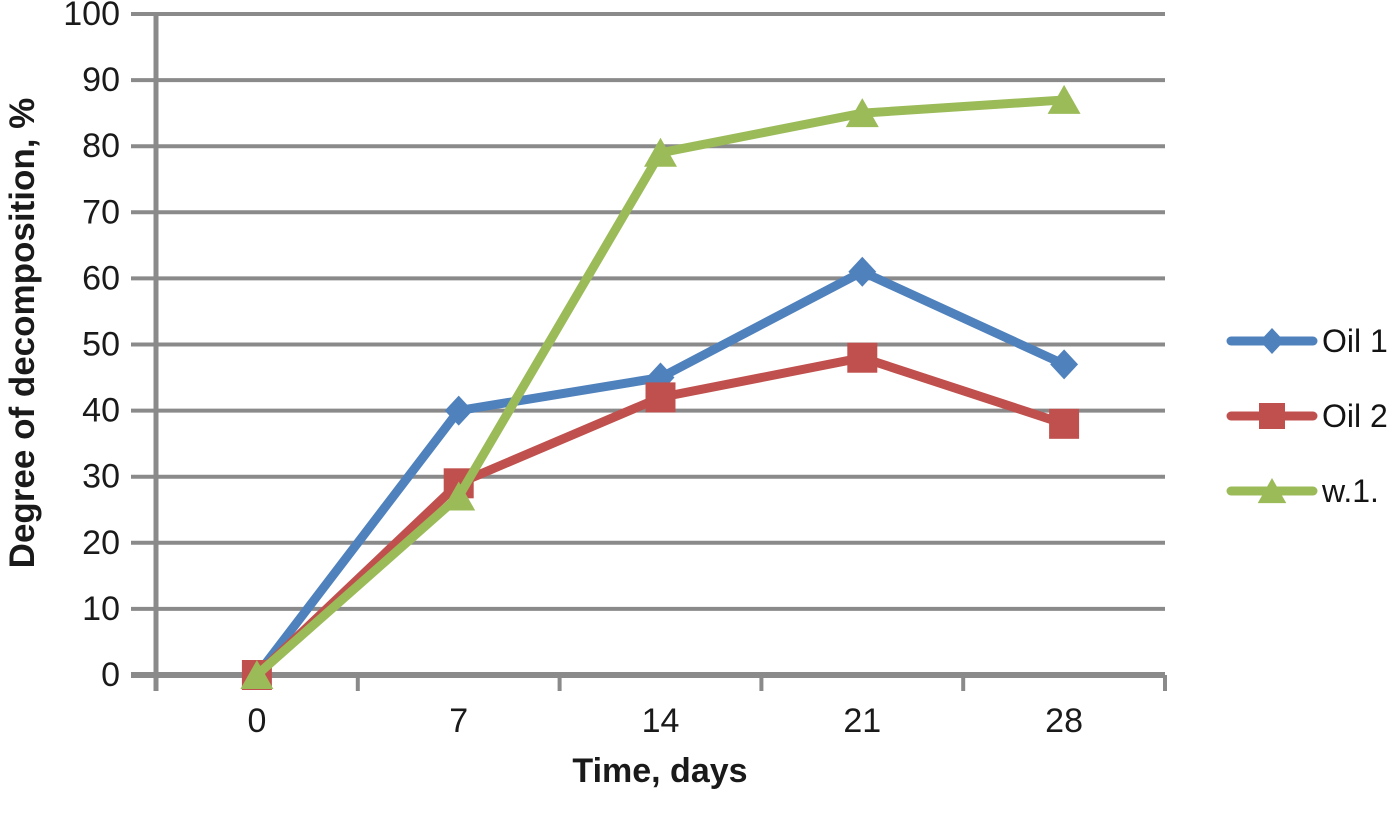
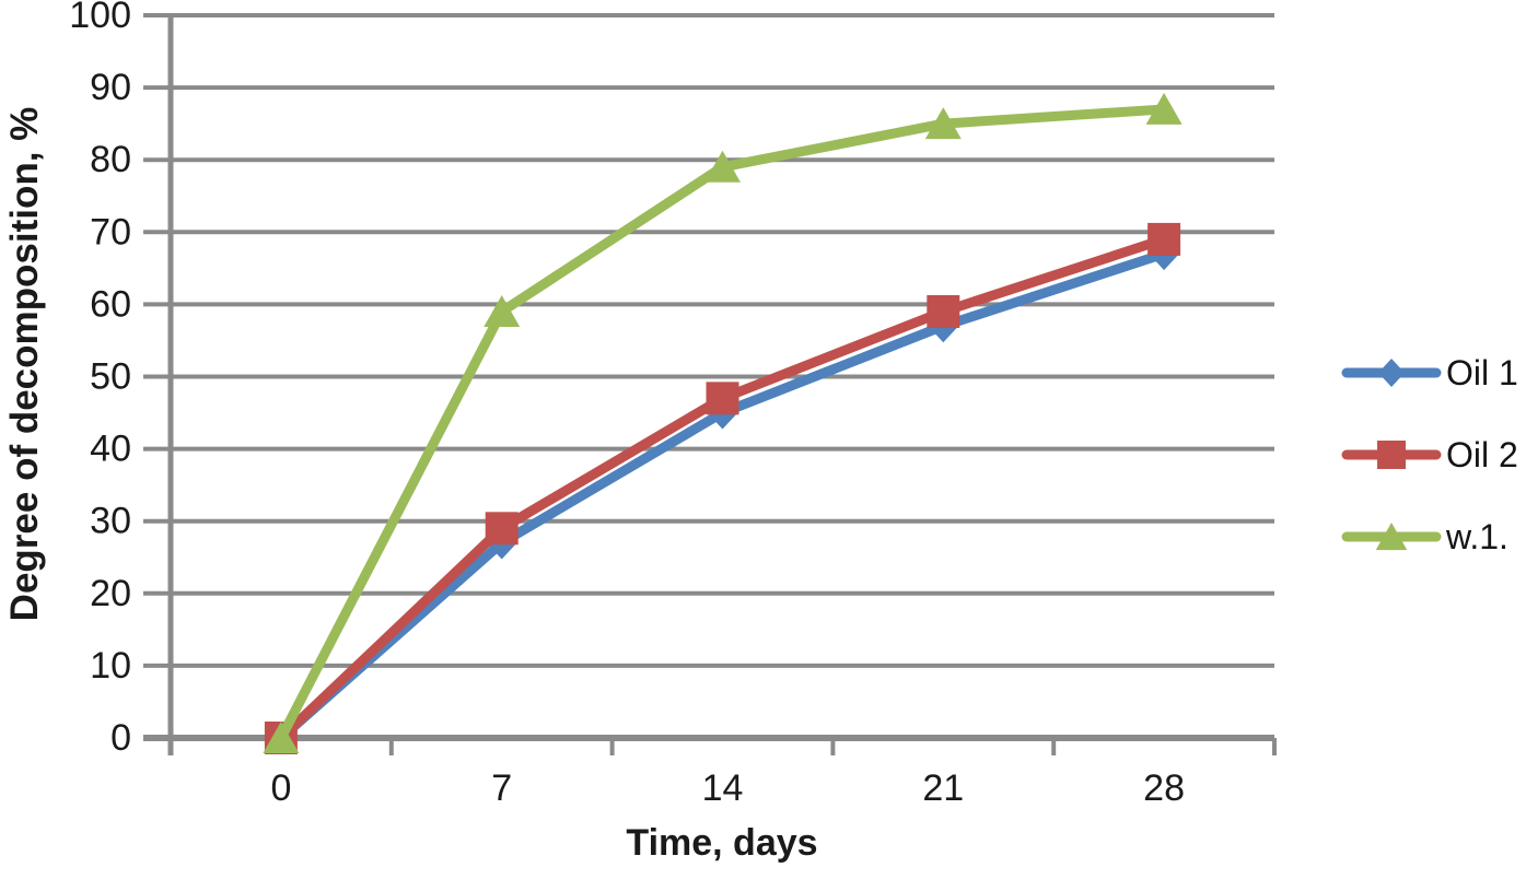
Oil 1/7: 40 -> 27
w.1./7: 27 -> 59
Oil 2/14: 42 -> 47
Oil 1/21: 61 -> 57
Oil 2/21: 48 -> 59
Oil 1/28: 47 -> 67
Oil 2/28: 38 -> 69
